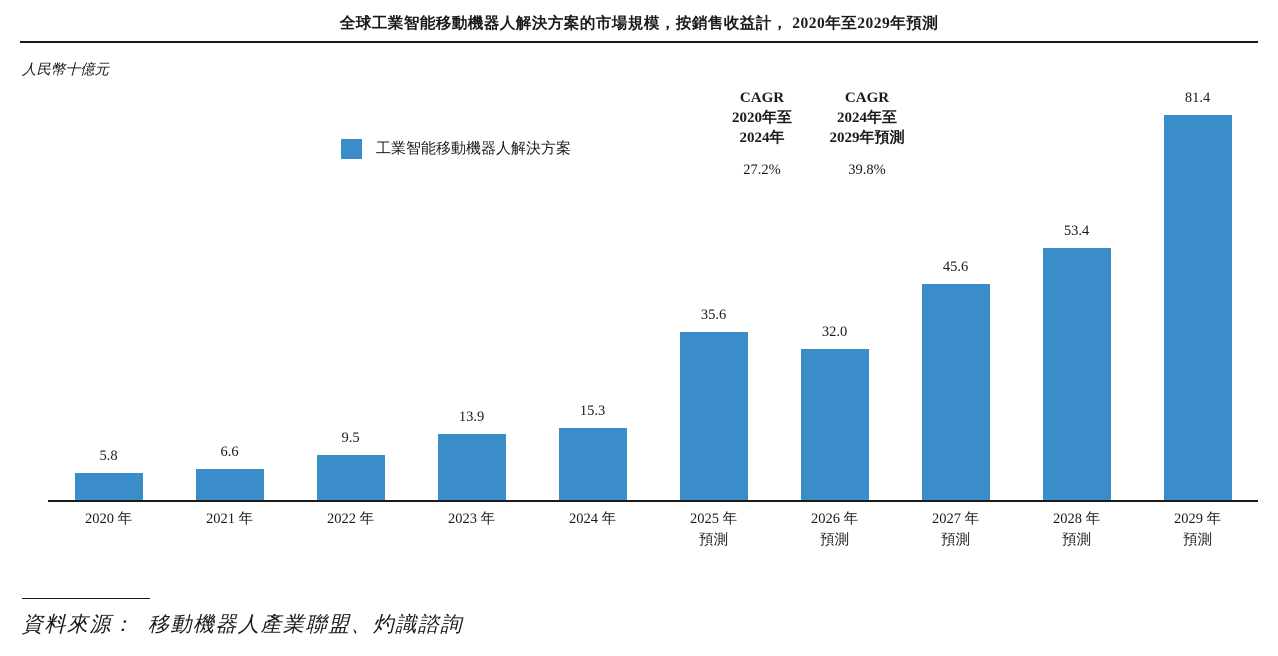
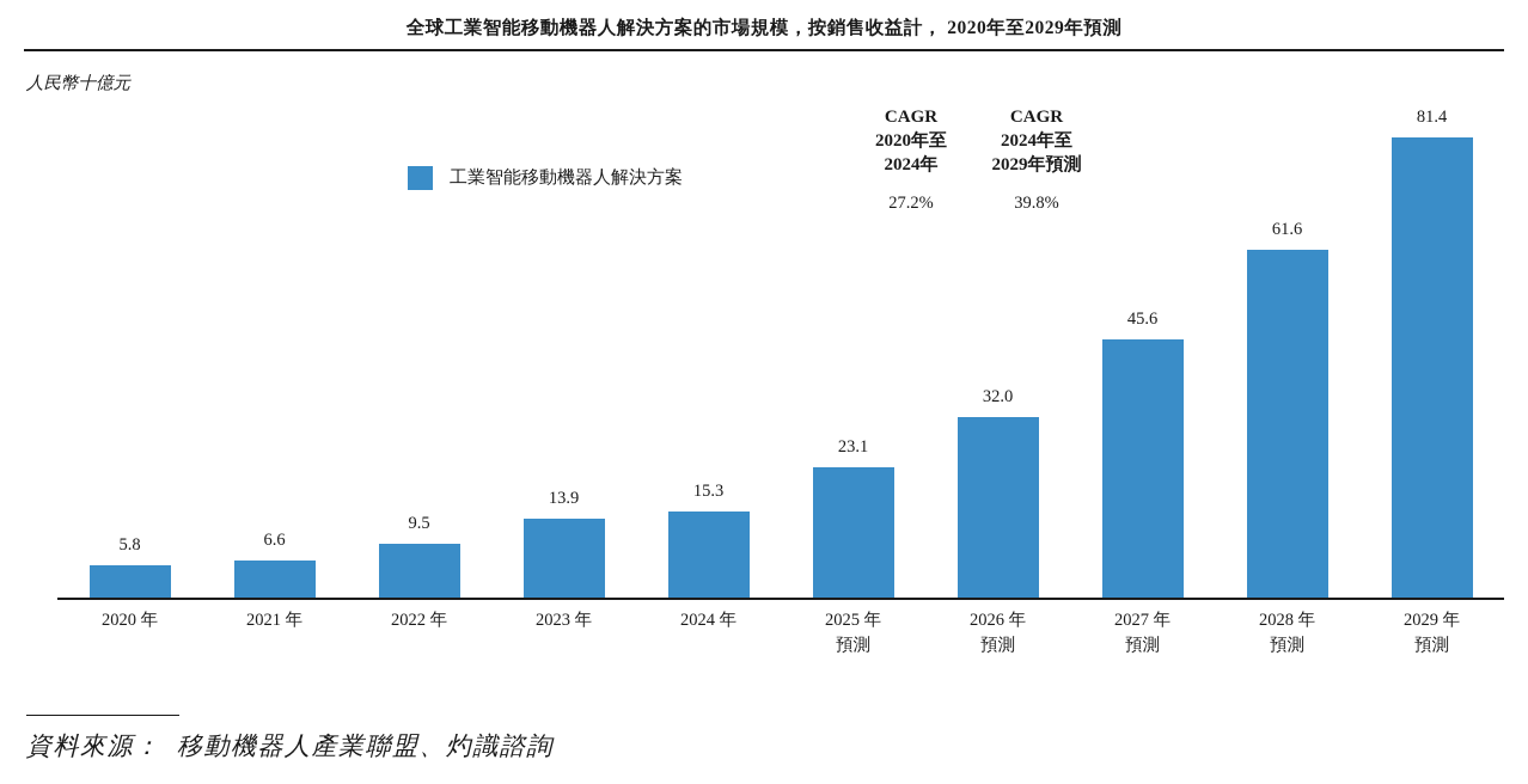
2025 年: 35.6 -> 23.1
2028 年: 53.4 -> 61.6
